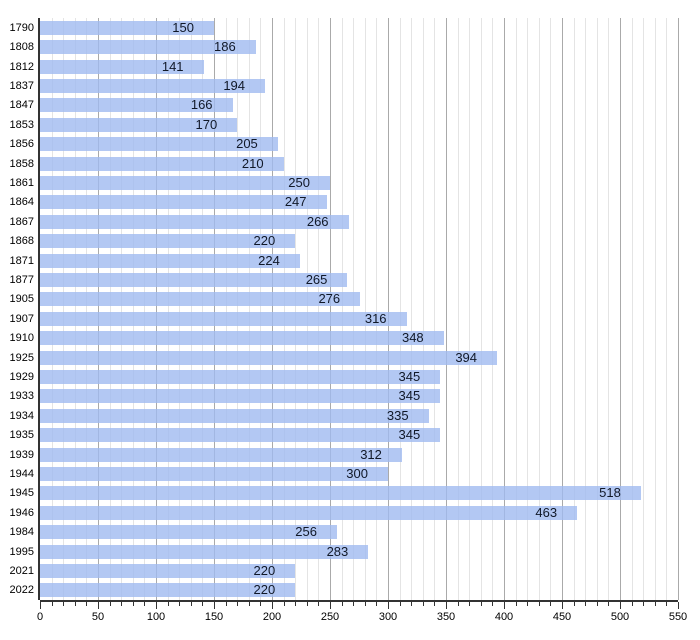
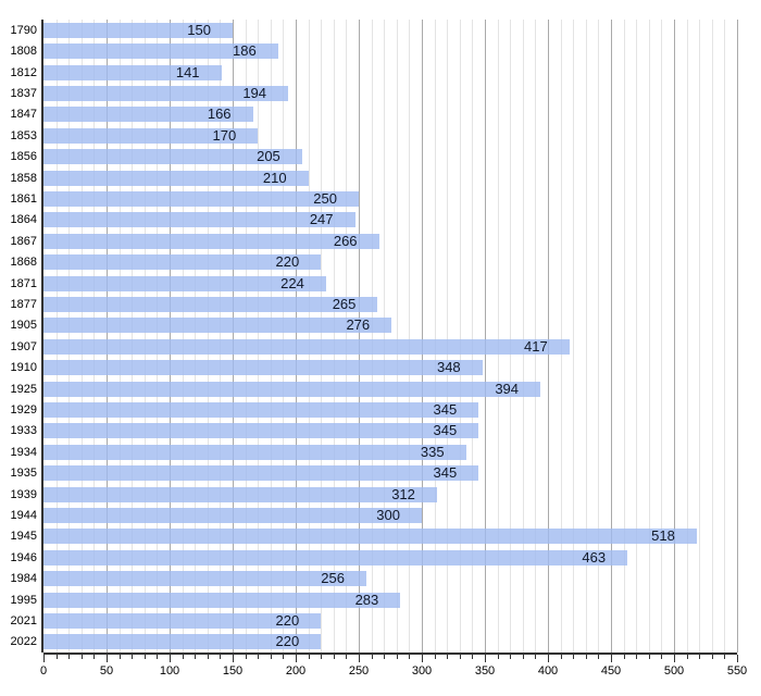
1907: 316 -> 417
